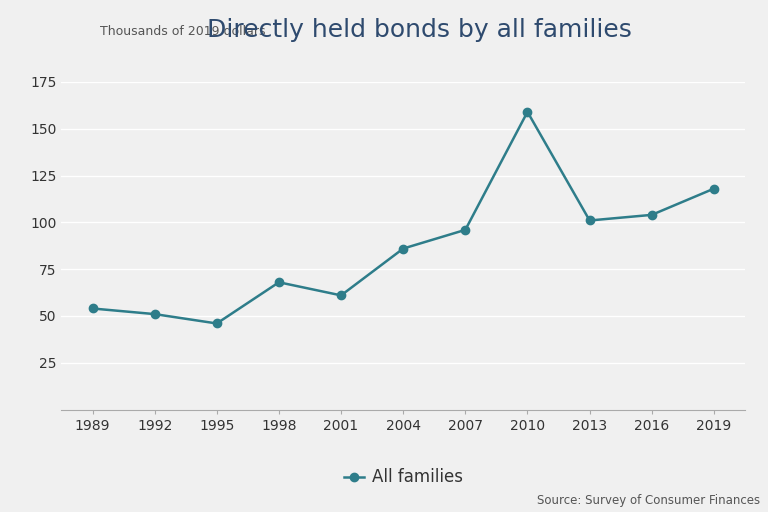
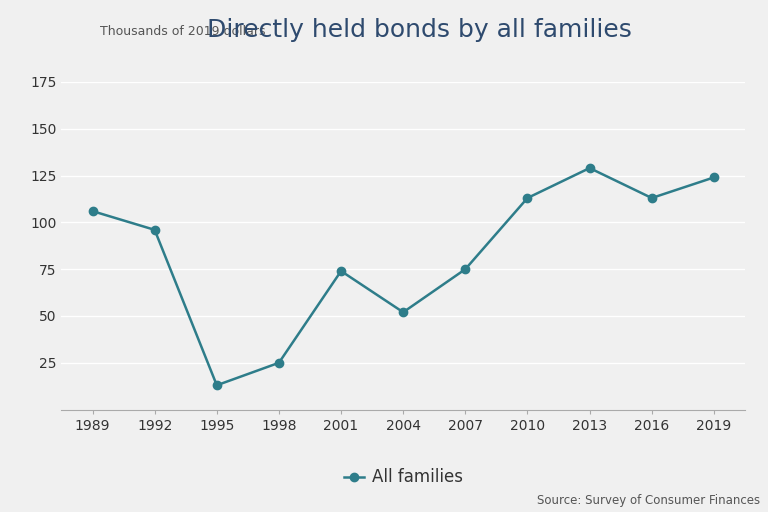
1989: 54 -> 106
1992: 51 -> 96
1995: 46 -> 13
1998: 68 -> 25
2001: 61 -> 74
2004: 86 -> 52
2007: 96 -> 75
2010: 159 -> 113
2013: 101 -> 129
2016: 104 -> 113
2019: 118 -> 124
